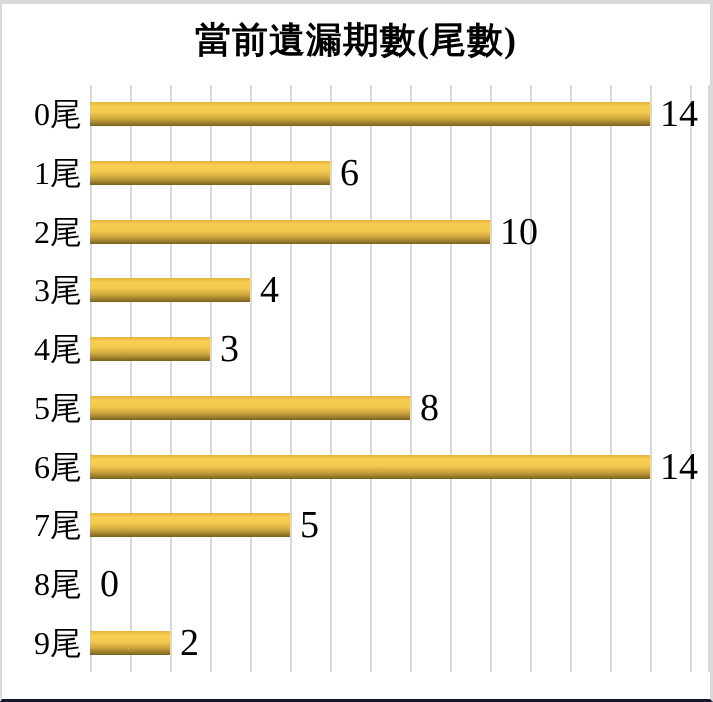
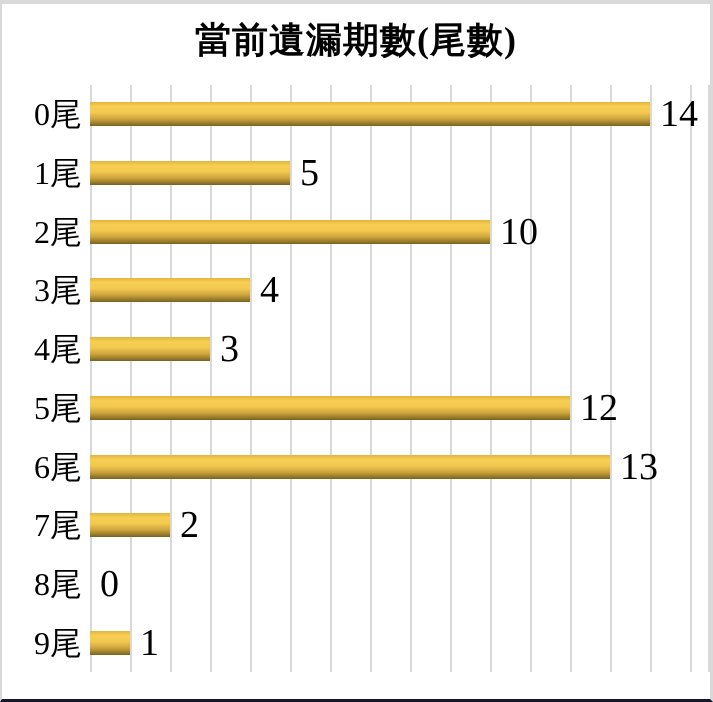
1尾: 6 -> 5
5尾: 8 -> 12
6尾: 14 -> 13
7尾: 5 -> 2
9尾: 2 -> 1
